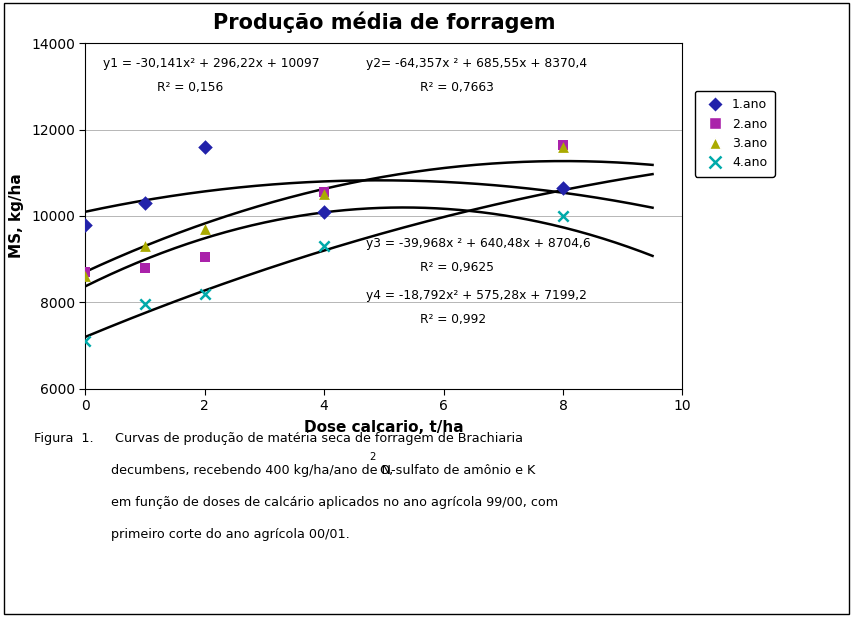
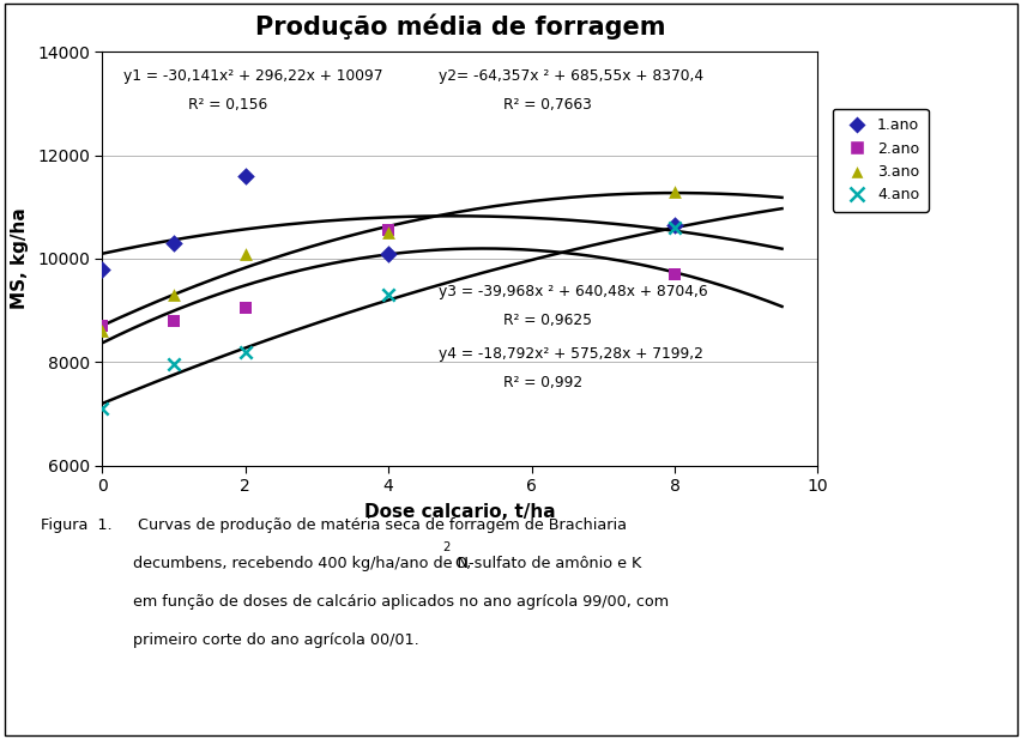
3.ano/2: 9700 -> 10100
2.ano/8: 11650 -> 9700
3.ano/8: 11600 -> 11300
4.ano/8: 10000 -> 10600
